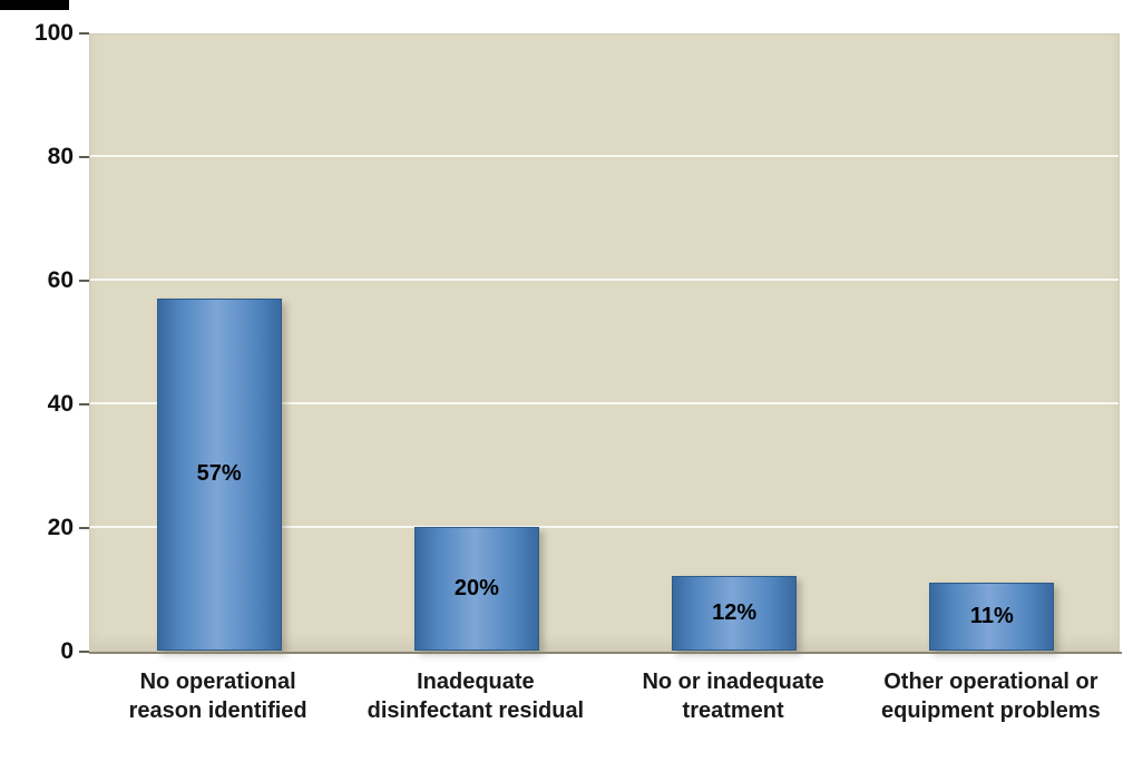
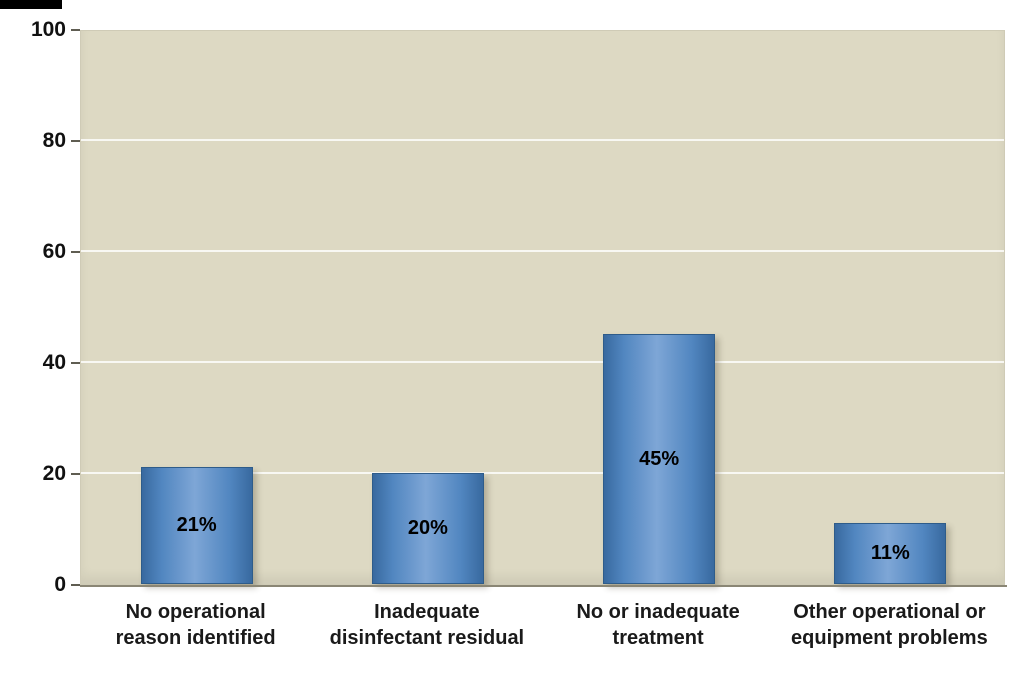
No operational reason identified: 57% -> 21%
No or inadequate treatment: 12% -> 45%
